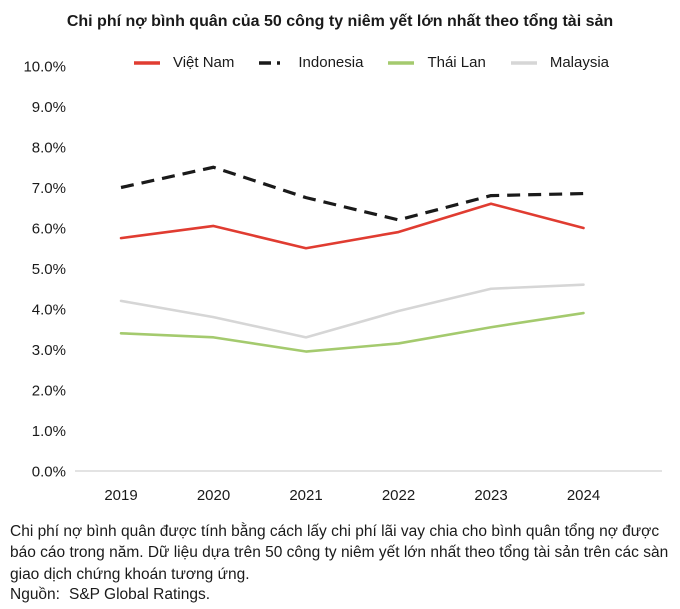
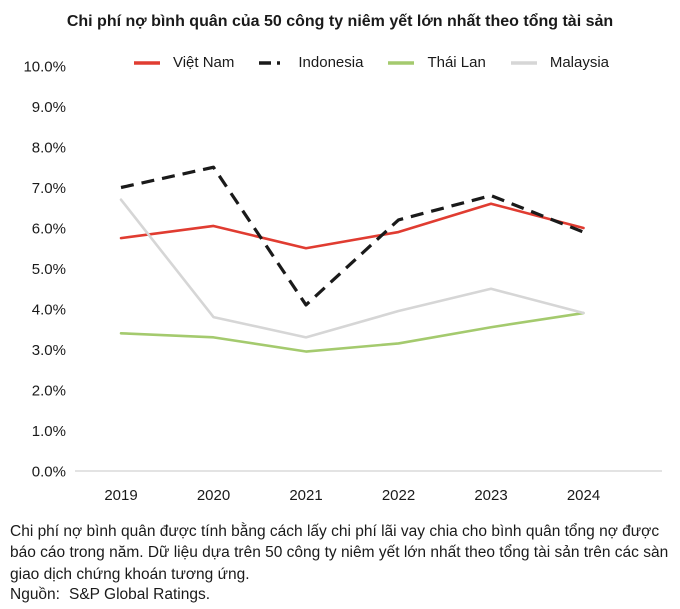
Malaysia/2019: 4.2% -> 6.7%
Indonesia/2021: 6.8% -> 4.1%
Indonesia/2024: 6.8% -> 5.9%
Malaysia/2024: 4.6% -> 3.9%
